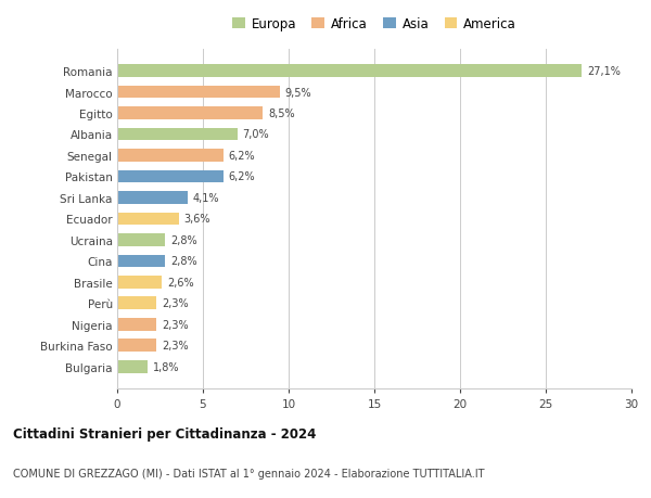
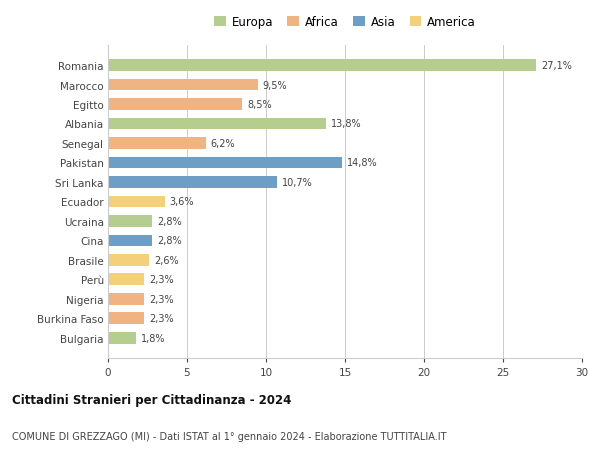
Albania: 7,0% -> 13,8%
Pakistan: 6,2% -> 14,8%
Sri Lanka: 4,1% -> 10,7%
